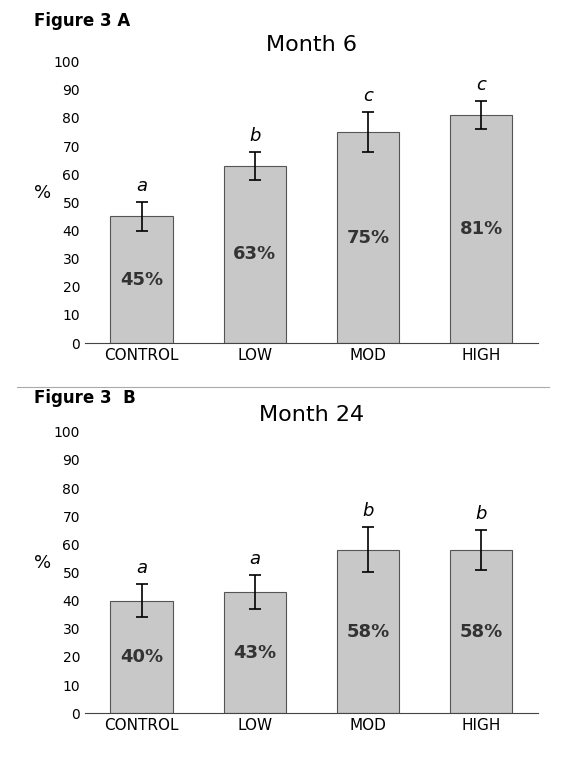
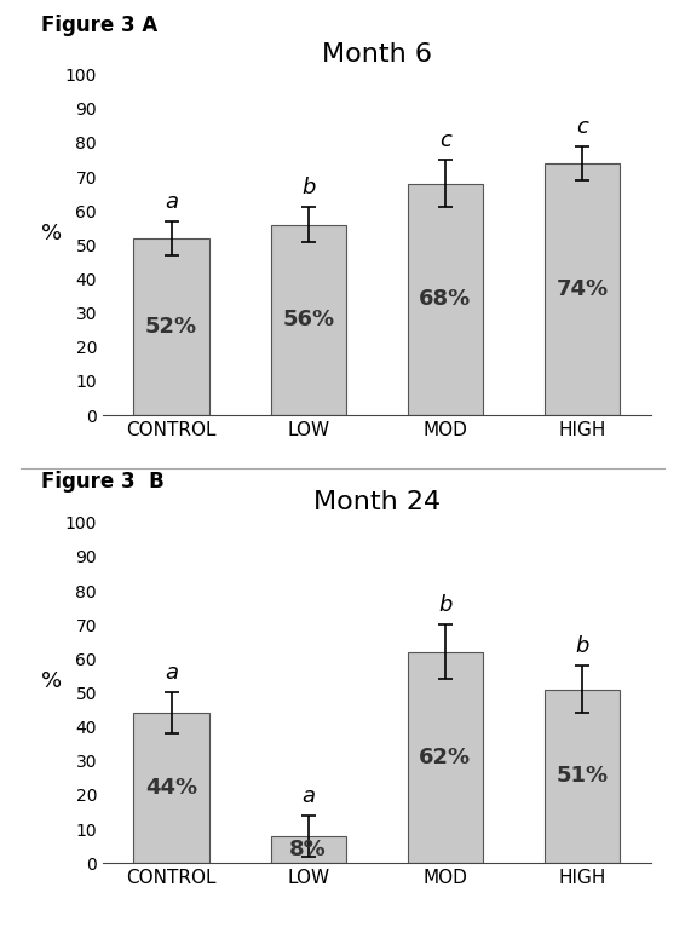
Month 6/CONTROL: 45% -> 52%
Month 6/LOW: 63% -> 56%
Month 6/MOD: 75% -> 68%
Month 6/HIGH: 81% -> 74%
Month 24/CONTROL: 40% -> 44%
Month 24/LOW: 43% -> 8%
Month 24/MOD: 58% -> 62%
Month 24/HIGH: 58% -> 51%
